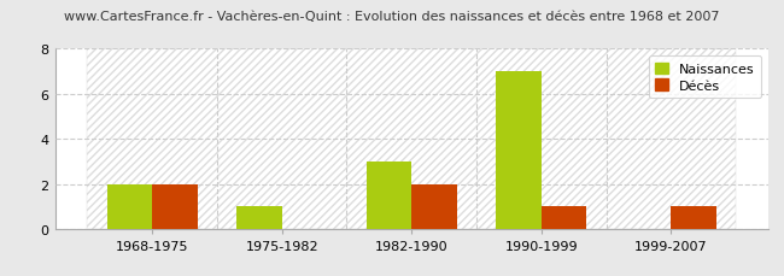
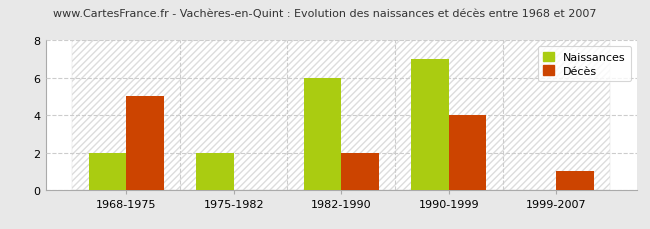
Décès/1968-1975: 2 -> 5
Naissances/1975-1982: 1 -> 2
Naissances/1982-1990: 3 -> 6
Décès/1990-1999: 1 -> 4
